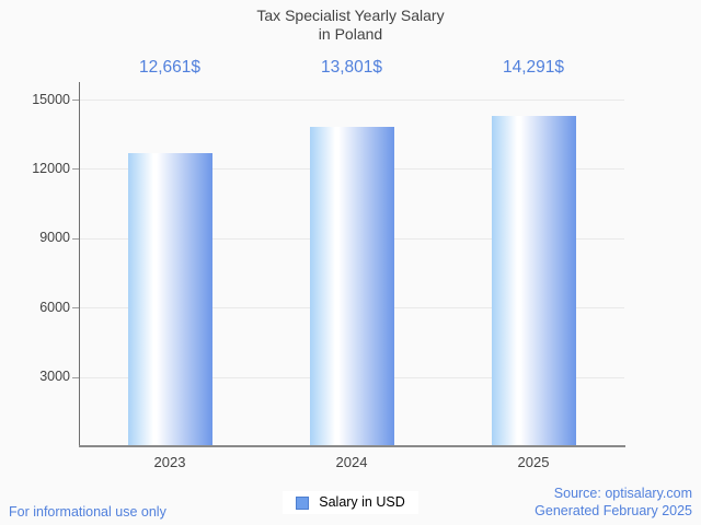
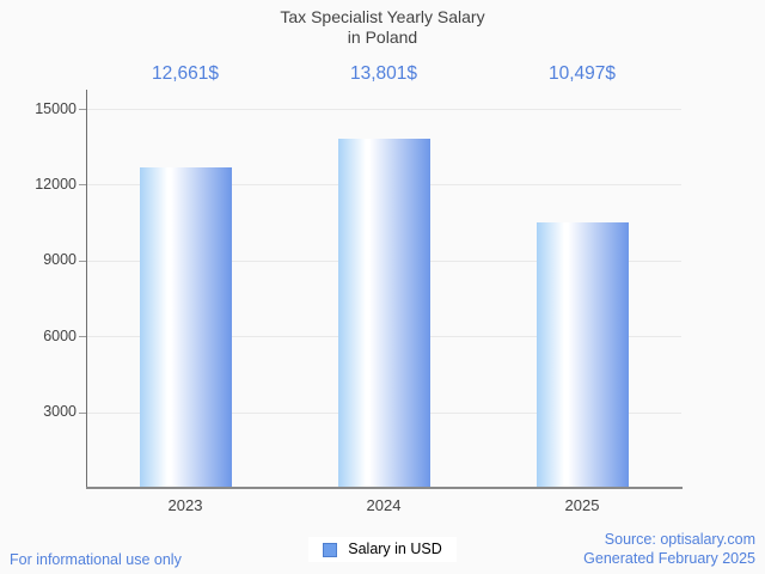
2025: 14,291 -> 10,497
